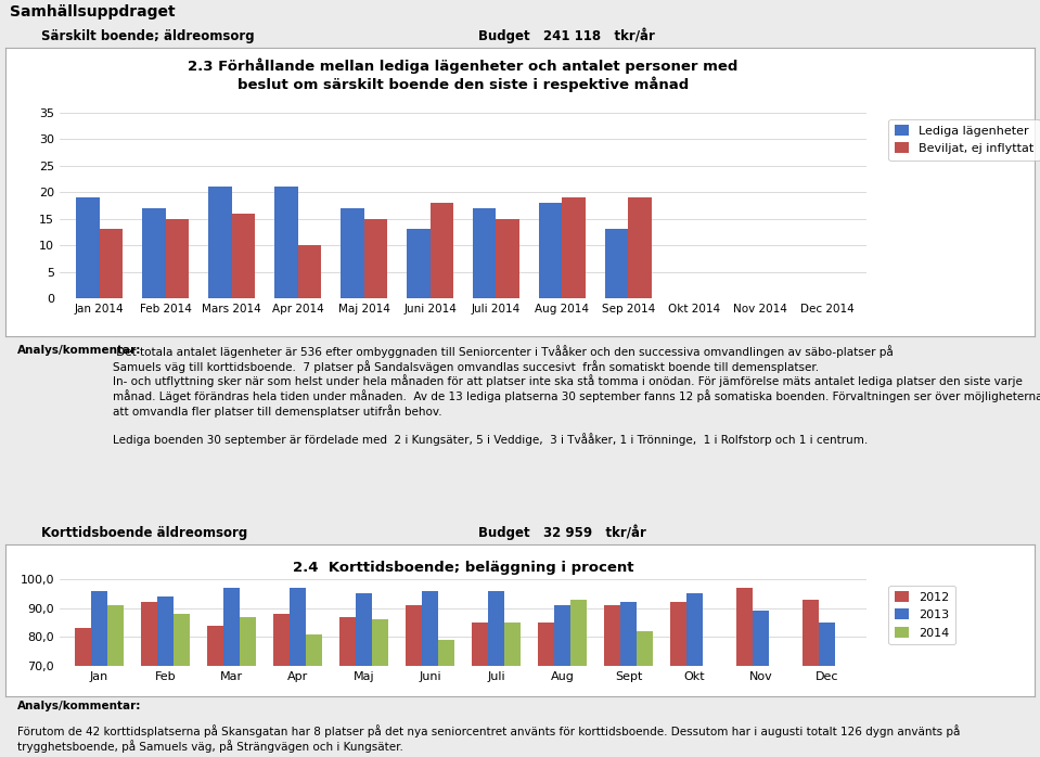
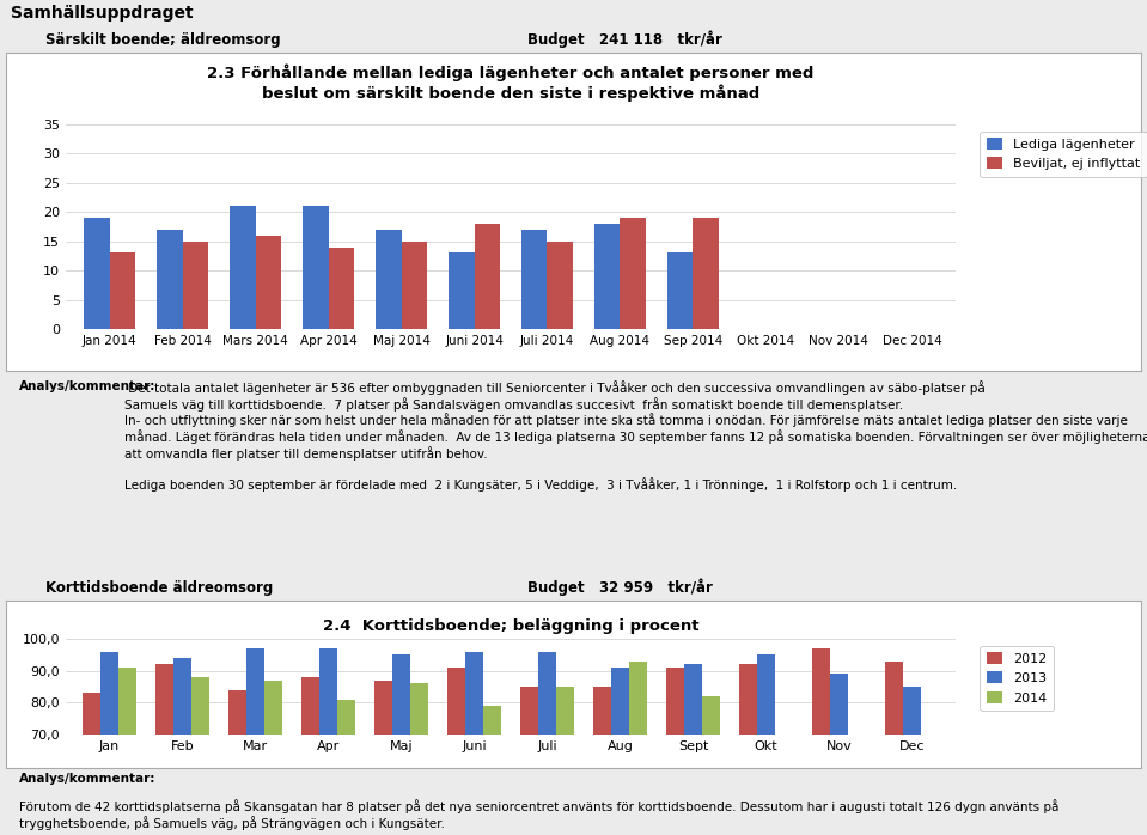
Beviljat, ej inflyttat/Apr 2014: 10 -> 14
